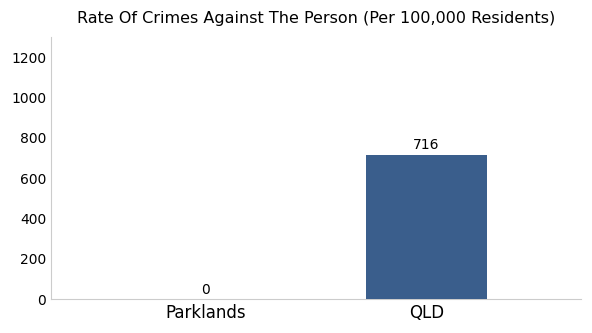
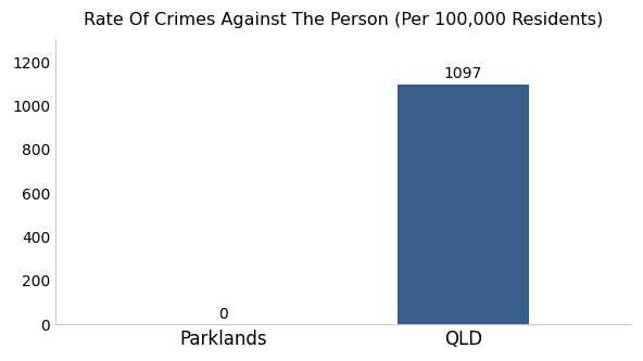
QLD: 716 -> 1097
